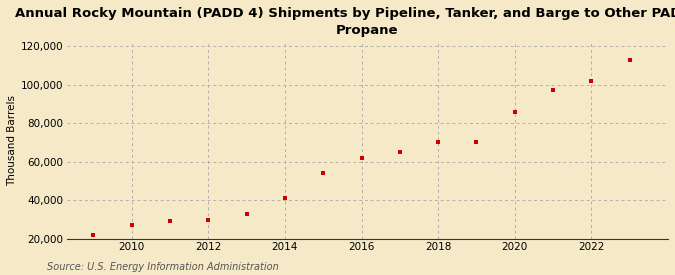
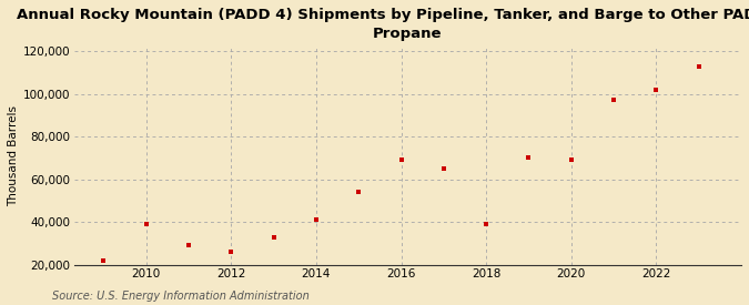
2010: 27,000 -> 39,000
2012: 30,000 -> 26,000
2016: 62,000 -> 69,000
2018: 70,000 -> 39,000
2020: 86,000 -> 69,000
